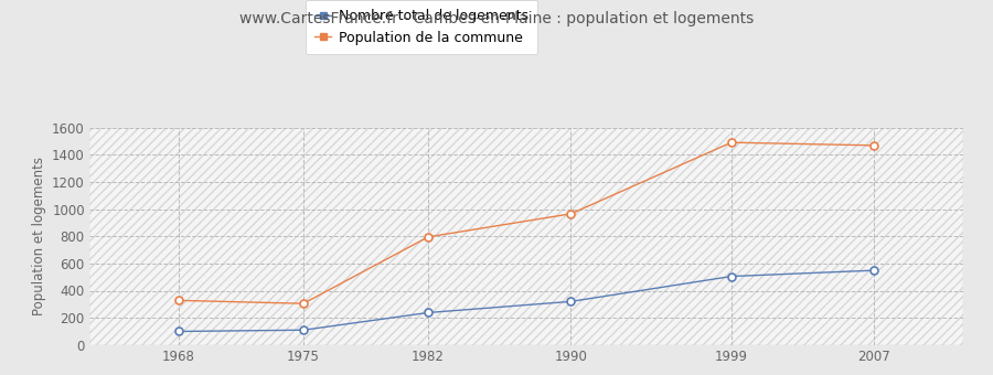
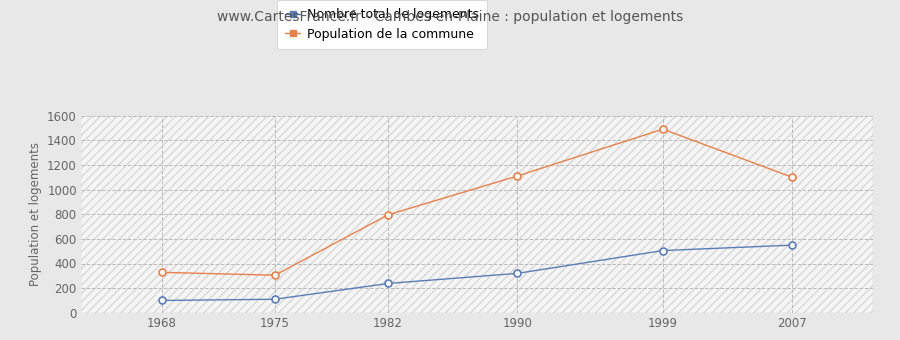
Population de la commune/1990: 960 -> 1110
Population de la commune/2007: 1470 -> 1100
